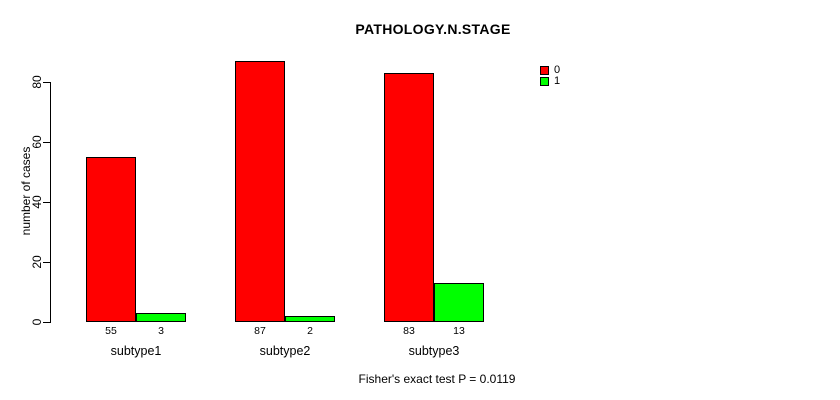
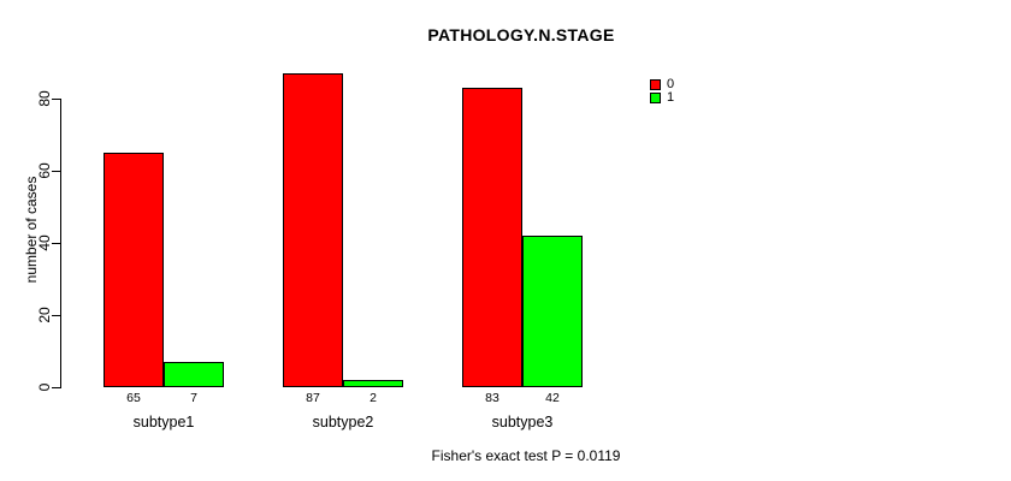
0/subtype1: 55 -> 65
1/subtype1: 3 -> 7
1/subtype3: 13 -> 42
